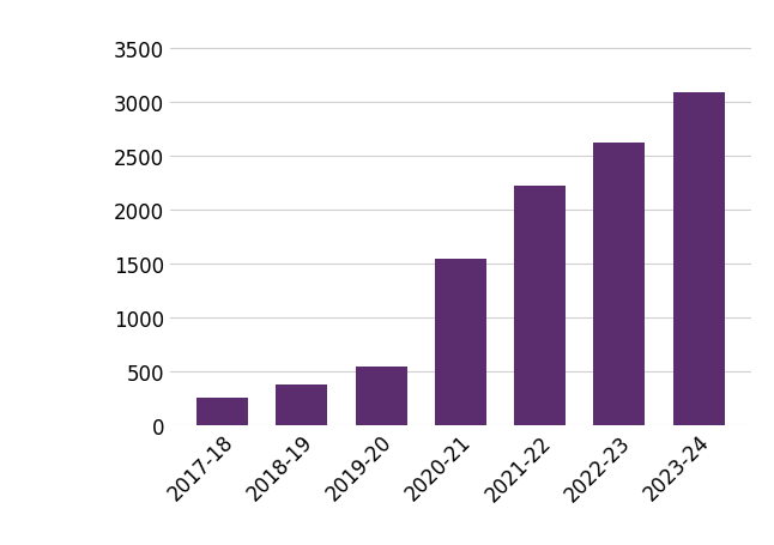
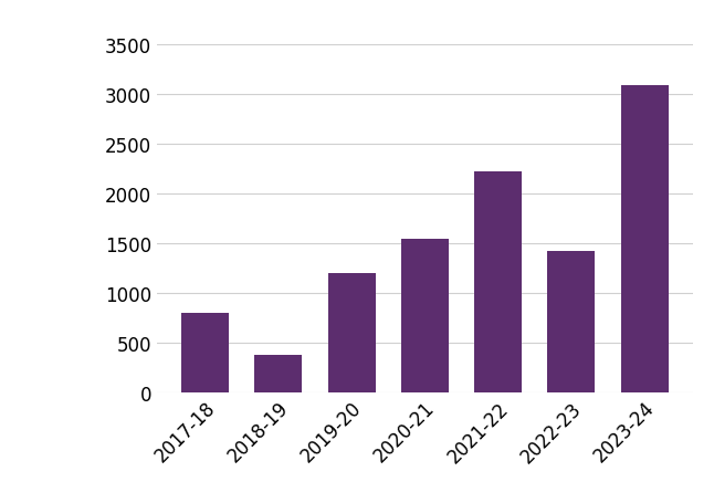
2017-18: 250 -> 800
2019-20: 540 -> 1200
2022-23: 2620 -> 1420
